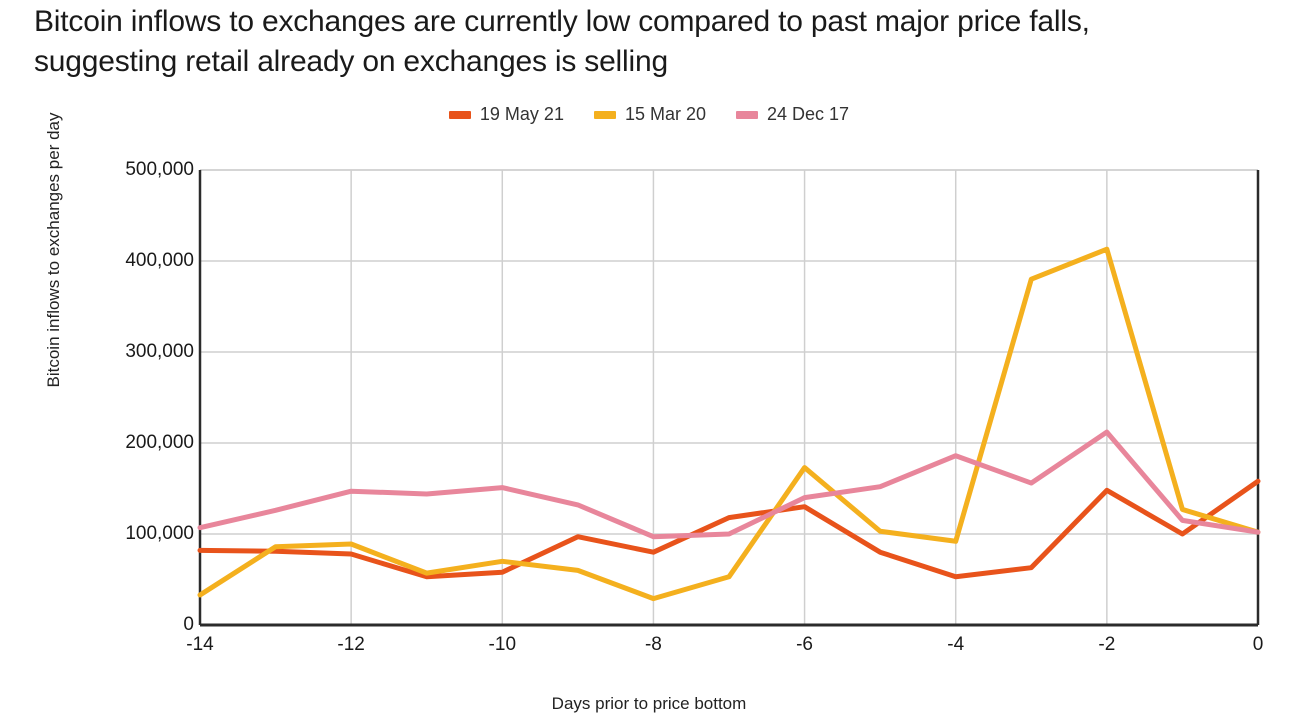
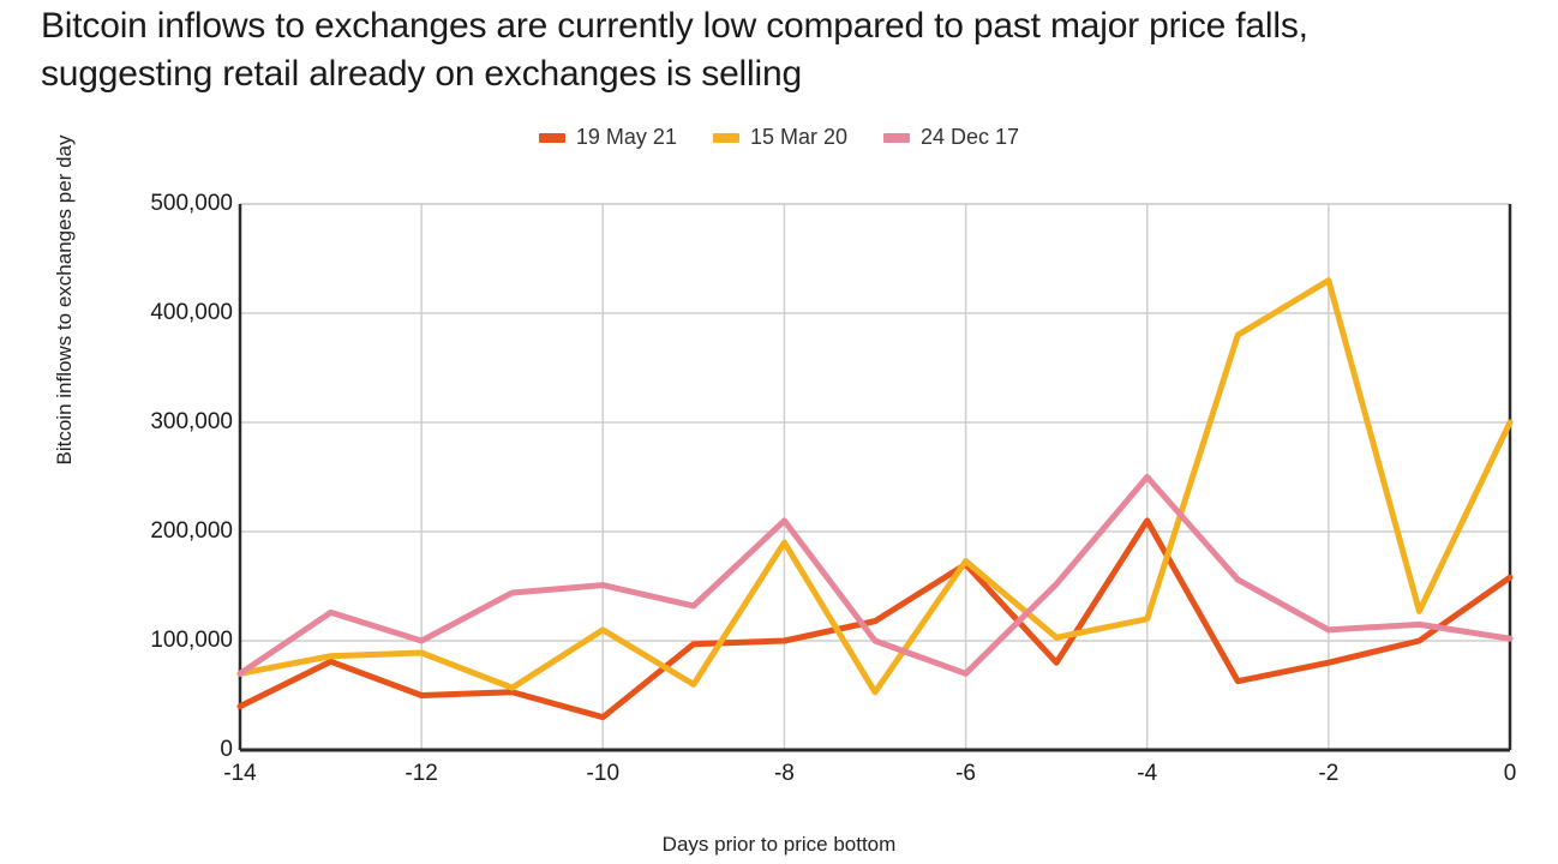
19 May 21/-14: 80000 -> 40000
15 Mar 20/-14: 30000 -> 70000
24 Dec 17/-14: 110000 -> 70000
19 May 21/-12: 80000 -> 50000
24 Dec 17/-12: 150000 -> 100000
19 May 21/-10: 60000 -> 30000
15 Mar 20/-10: 70000 -> 110000
19 May 21/-8: 80000 -> 100000
15 Mar 20/-8: 30000 -> 190000
24 Dec 17/-8: 100000 -> 210000
19 May 21/-6: 130000 -> 170000
24 Dec 17/-6: 140000 -> 70000
19 May 21/-4: 50000 -> 210000
15 Mar 20/-4: 90000 -> 120000
24 Dec 17/-4: 190000 -> 250000
19 May 21/-2: 150000 -> 80000
15 Mar 20/-2: 410000 -> 430000
24 Dec 17/-2: 210000 -> 110000
15 Mar 20/0: 100000 -> 300000
